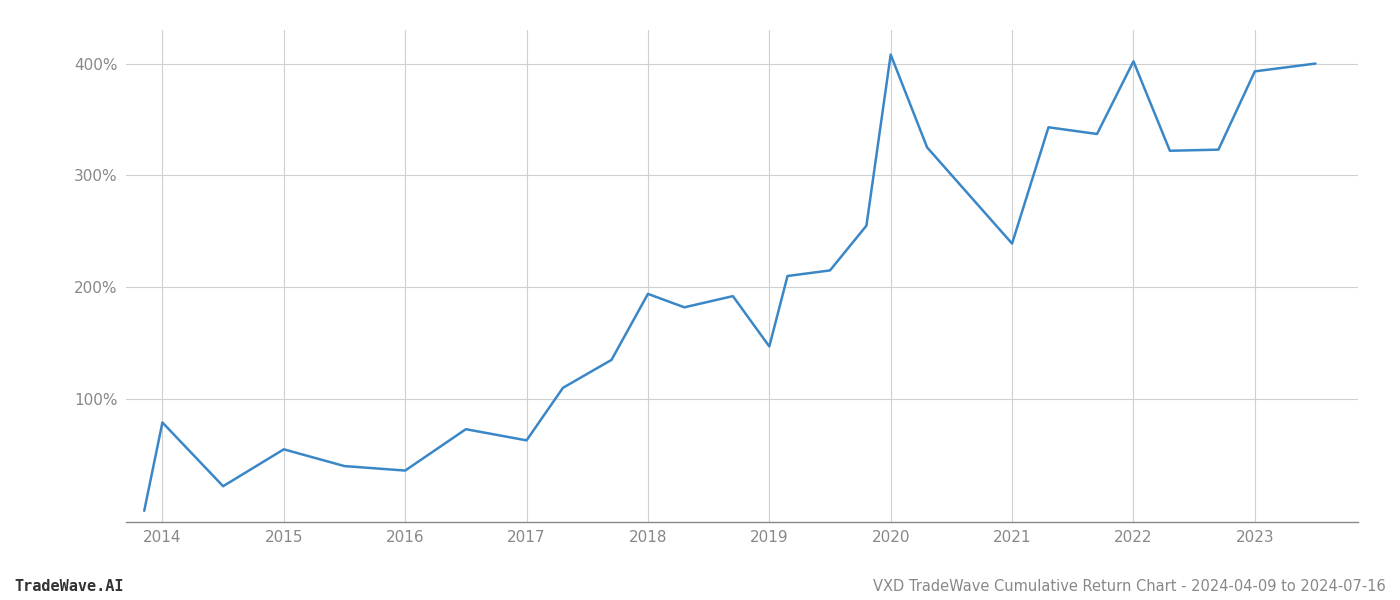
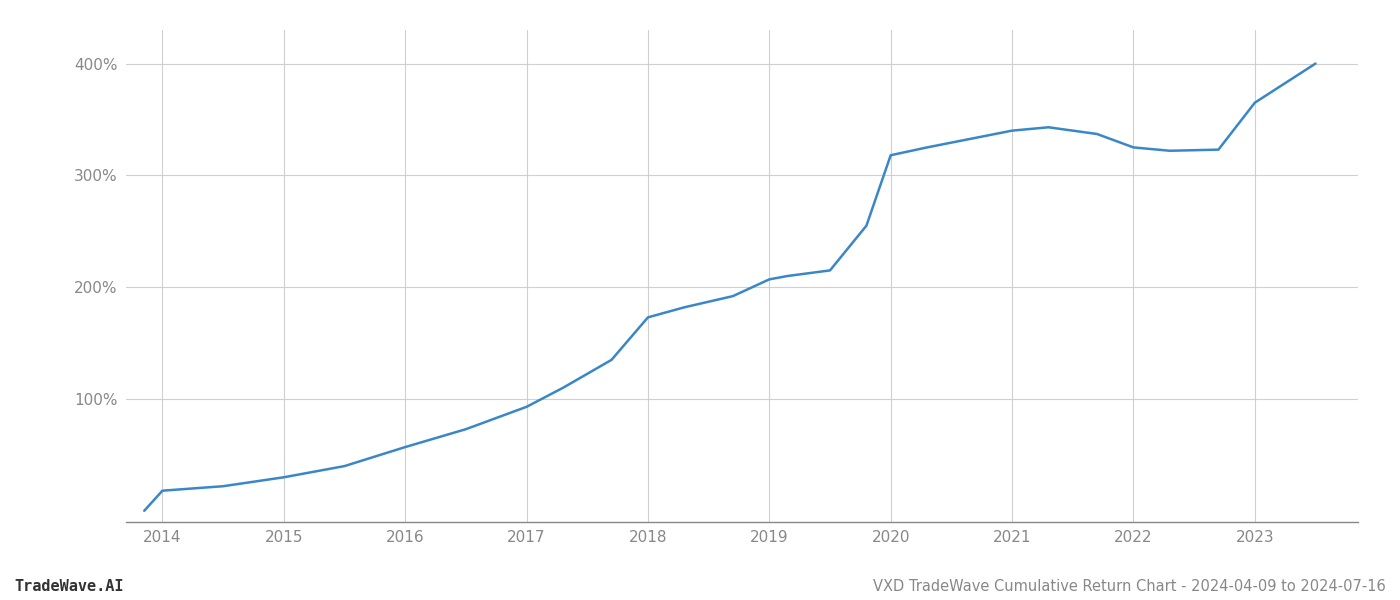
2014: 79% -> 18%
2015: 55% -> 30%
2016: 36% -> 57%
2017: 63% -> 93%
2018: 194% -> 173%
2019: 147% -> 207%
2020: 408% -> 318%
2021: 239% -> 340%
2022: 402% -> 325%
2023: 393% -> 365%
